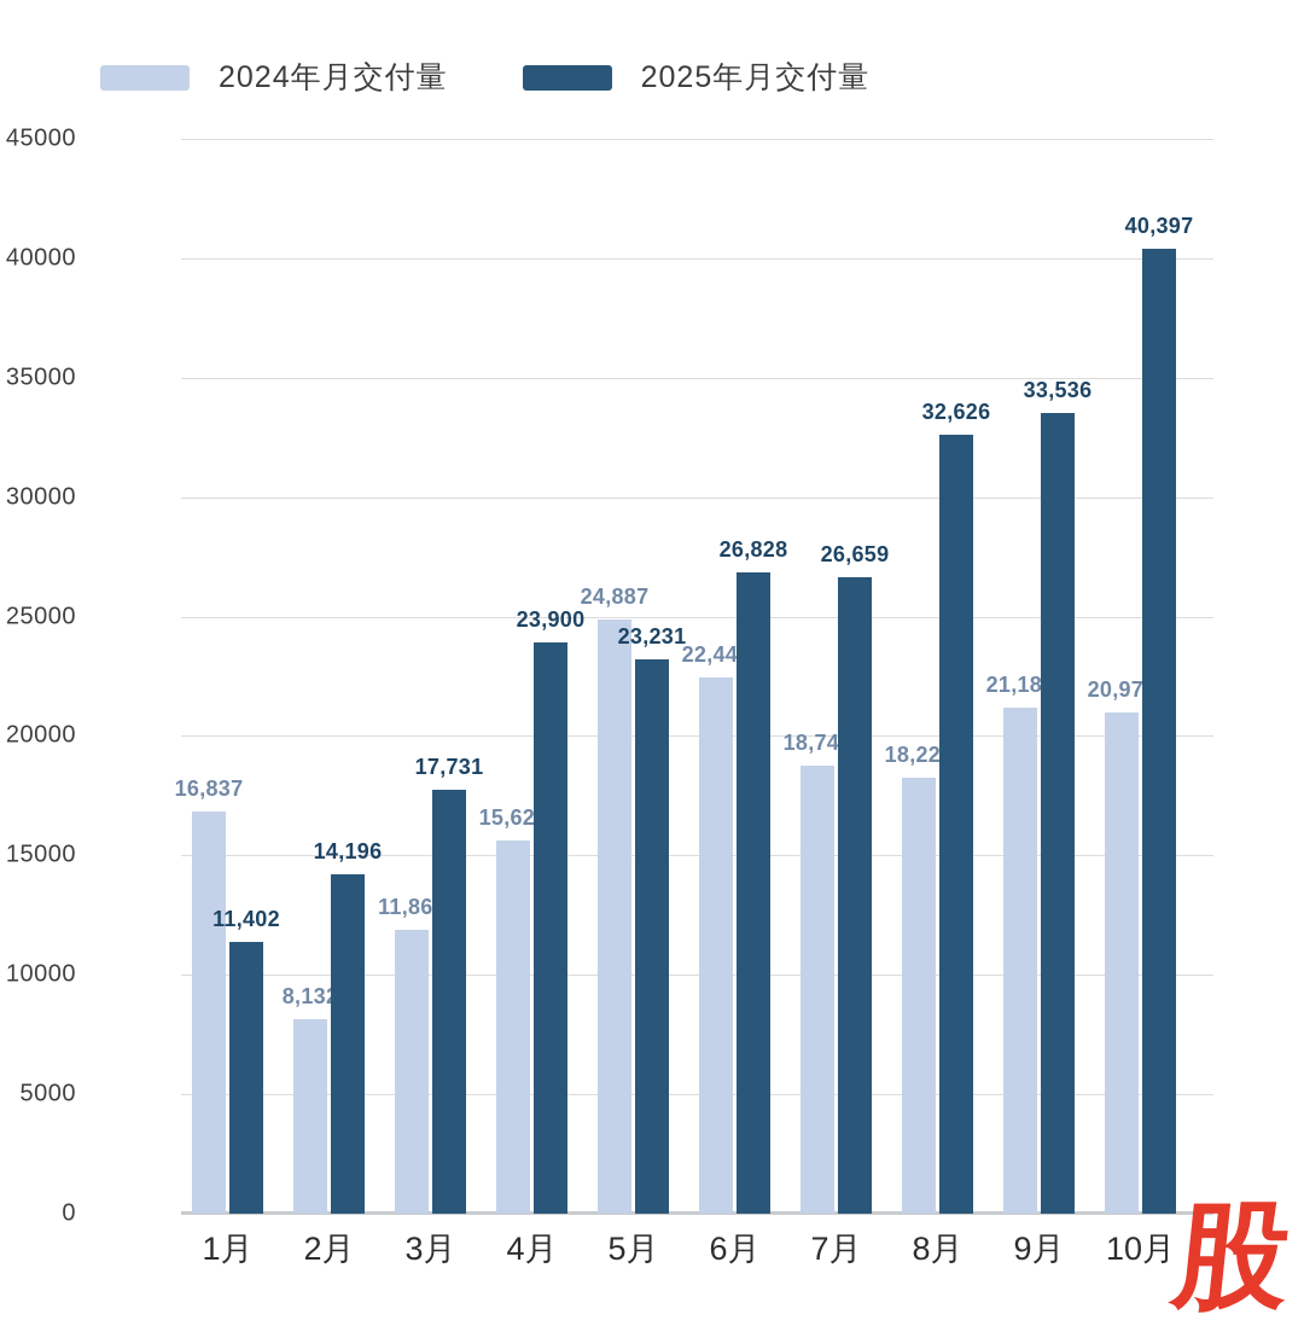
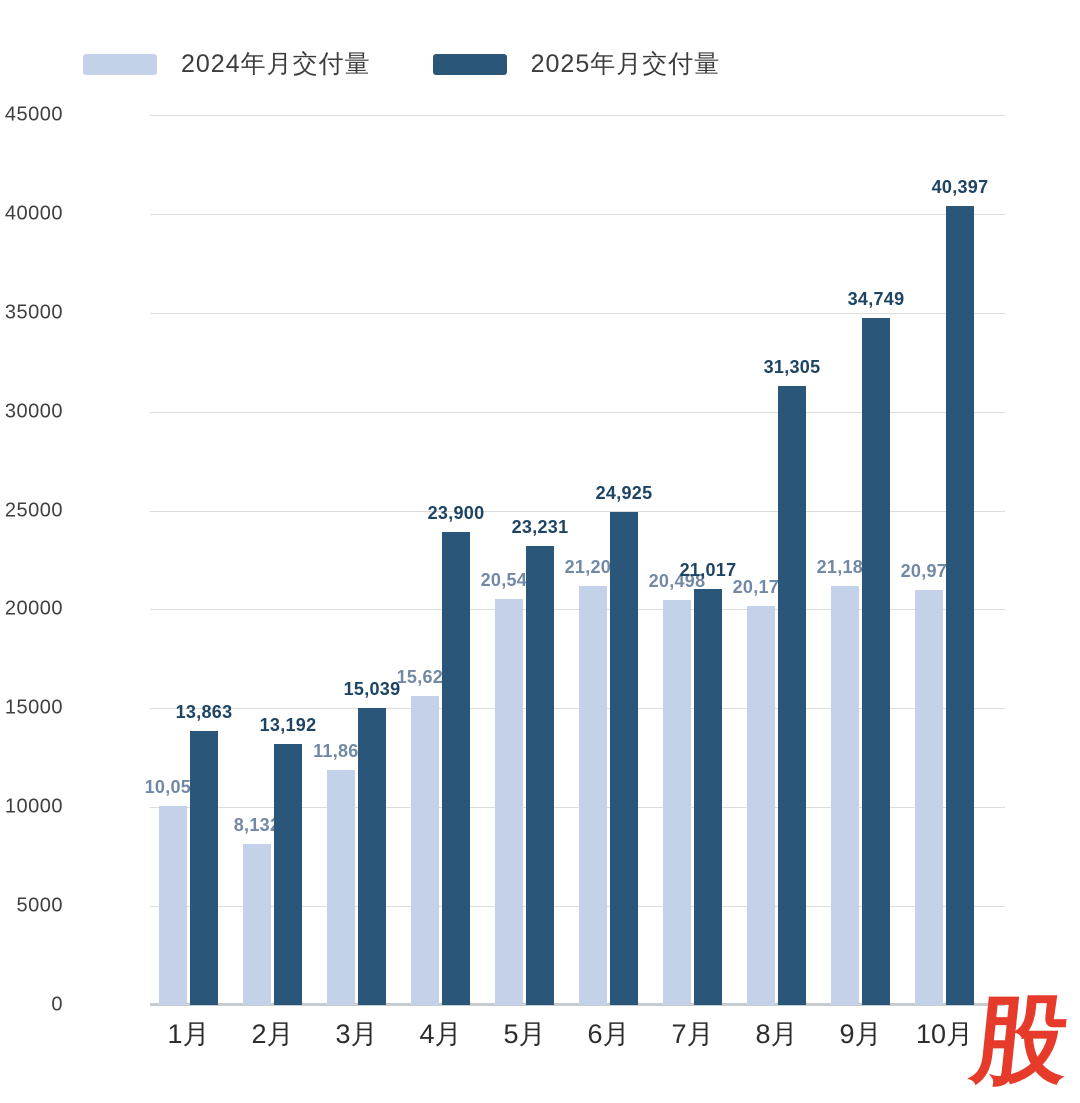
2024年月交付量/1月: 16,837 -> 10,055
2025年月交付量/1月: 11,402 -> 13,863
2025年月交付量/2月: 14,196 -> 13,192
2025年月交付量/3月: 17,731 -> 15,039
2024年月交付量/5月: 24,887 -> 20,544
2024年月交付量/6月: 22,443 -> 21,209
2025年月交付量/6月: 26,828 -> 24,925
2024年月交付量/7月: 18,744 -> 20,498
2025年月交付量/7月: 26,659 -> 21,017
2024年月交付量/8月: 18,229 -> 20,176
2025年月交付量/8月: 32,626 -> 31,305
2025年月交付量/9月: 33,536 -> 34,749
